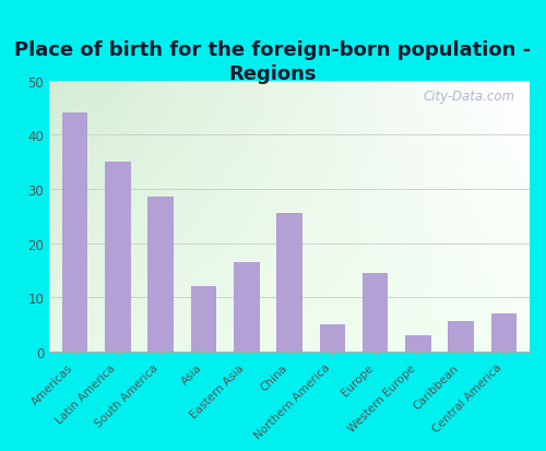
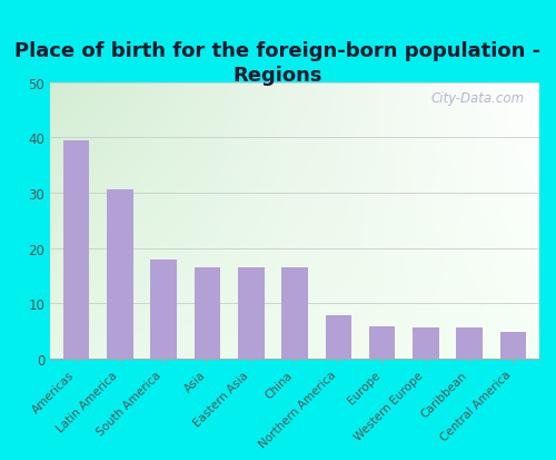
Americas: 44.0 -> 39.5
Latin America: 35.0 -> 30.5
South America: 28.5 -> 17.8
Asia: 12.0 -> 16.5
China: 25.5 -> 16.5
Northern America: 5.0 -> 7.8
Europe: 14.5 -> 5.8
Western Europe: 3.0 -> 5.7
Central America: 7.0 -> 4.8
